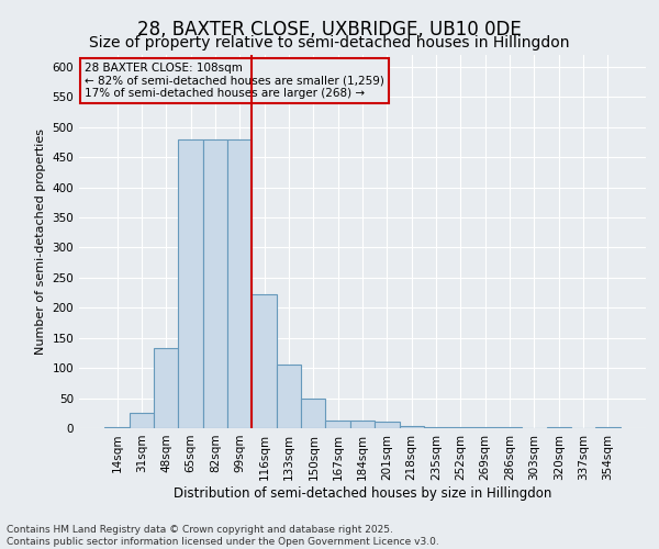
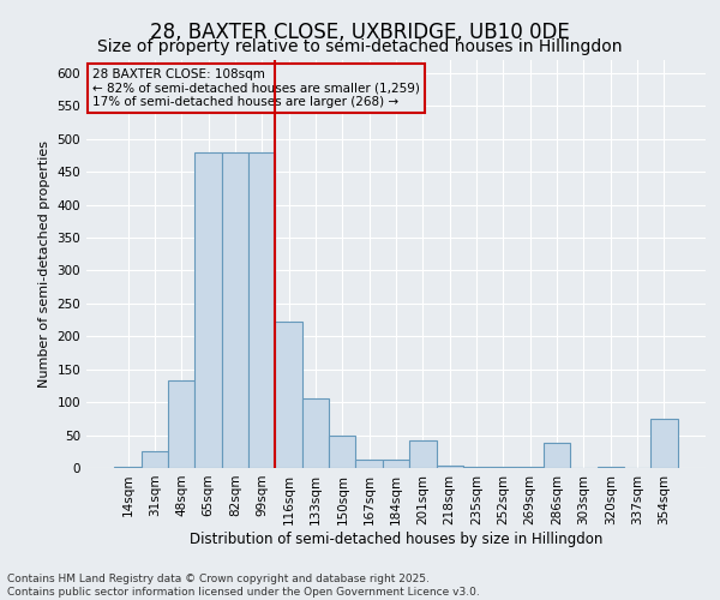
201sqm: 11 -> 42
286sqm: 1 -> 38
354sqm: 1 -> 74
